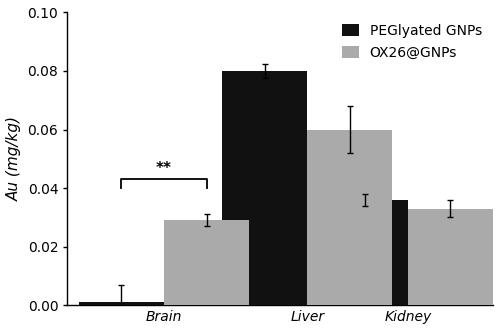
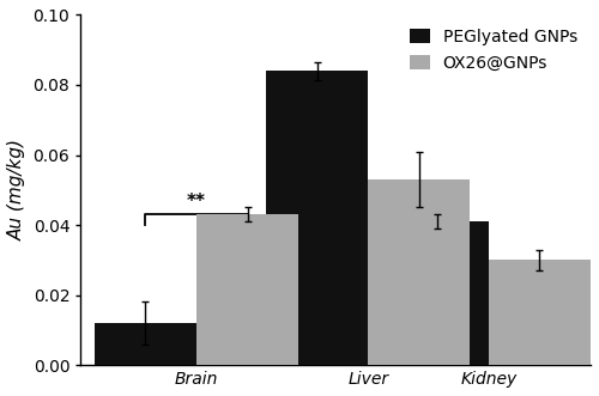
PEGlyated GNPs/Brain: 0.001 -> 0.012
OX26@GNPs/Brain: 0.029 -> 0.043
PEGlyated GNPs/Liver: 0.080 -> 0.084
OX26@GNPs/Liver: 0.060 -> 0.053
PEGlyated GNPs/Kidney: 0.036 -> 0.041
OX26@GNPs/Kidney: 0.033 -> 0.030
